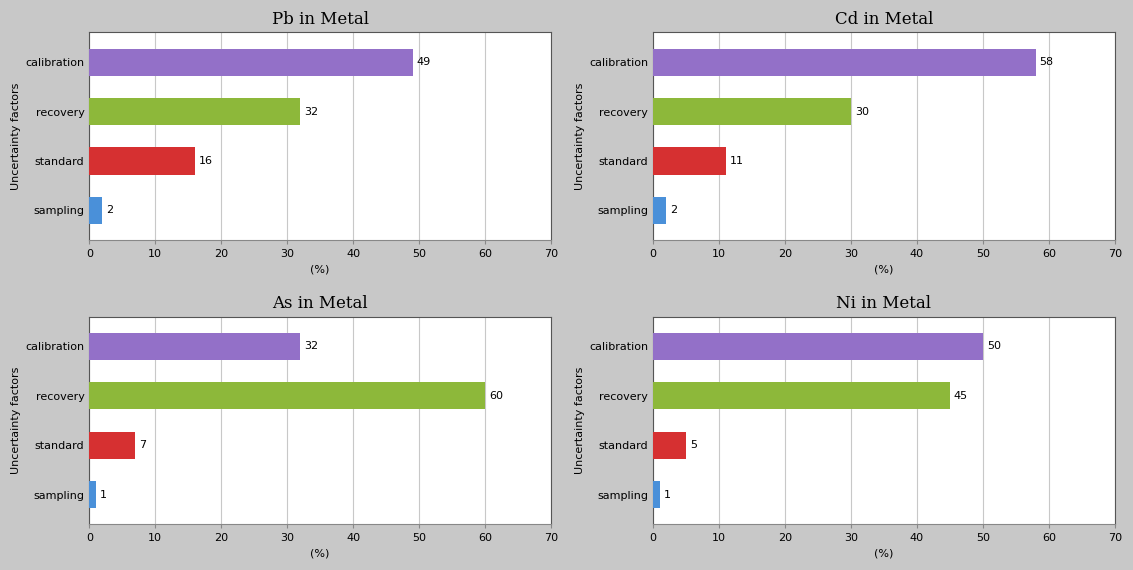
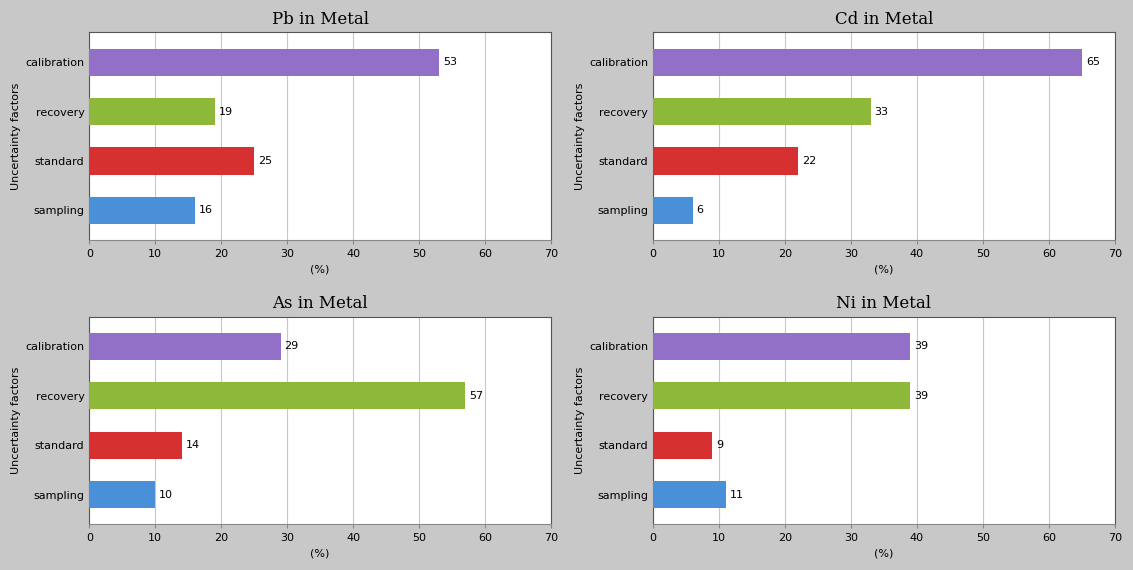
Pb in Metal/calibration: 49 -> 53
Pb in Metal/recovery: 32 -> 19
Pb in Metal/standard: 16 -> 25
Pb in Metal/sampling: 2 -> 16
Cd in Metal/calibration: 58 -> 65
Cd in Metal/recovery: 30 -> 33
Cd in Metal/standard: 11 -> 22
Cd in Metal/sampling: 2 -> 6
As in Metal/calibration: 32 -> 29
As in Metal/recovery: 60 -> 57
As in Metal/standard: 7 -> 14
As in Metal/sampling: 1 -> 10
Ni in Metal/calibration: 50 -> 39
Ni in Metal/recovery: 45 -> 39
Ni in Metal/standard: 5 -> 9
Ni in Metal/sampling: 1 -> 11
